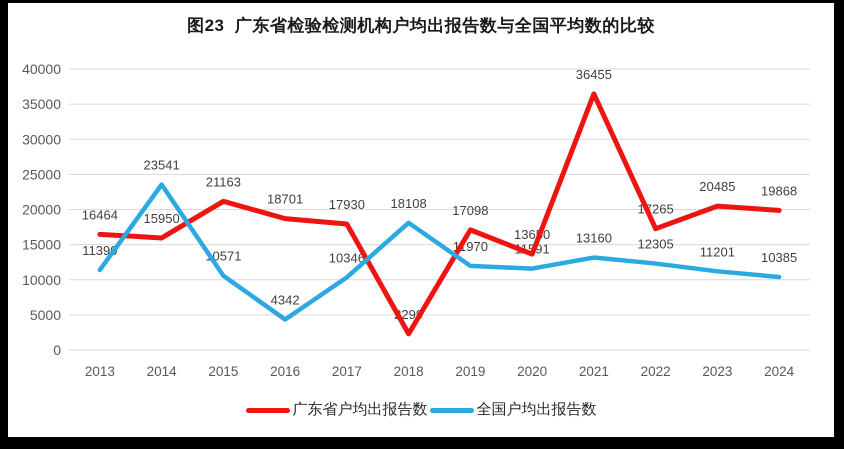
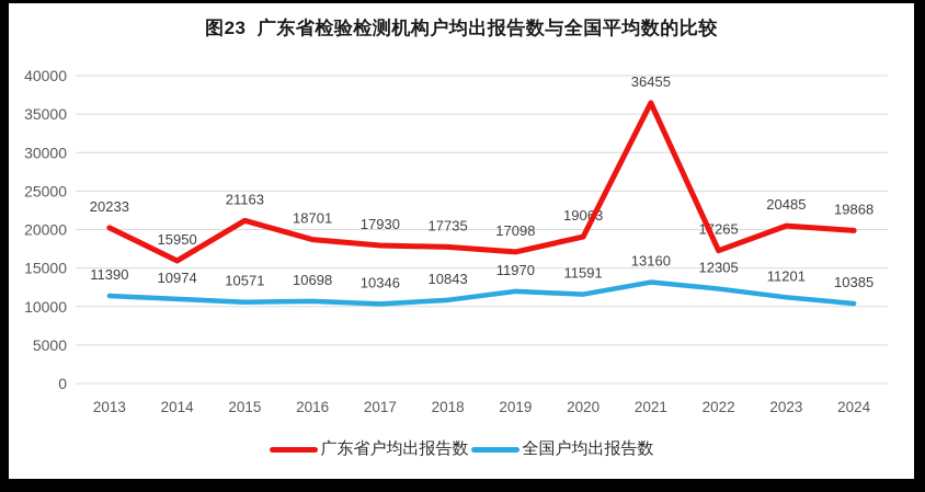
广东省户均出报告数/2013: 16464 -> 20233
全国户均出报告数/2014: 23541 -> 10974
全国户均出报告数/2016: 4342 -> 10698
广东省户均出报告数/2018: 2299 -> 17735
全国户均出报告数/2018: 18108 -> 10843
广东省户均出报告数/2020: 13650 -> 19063
